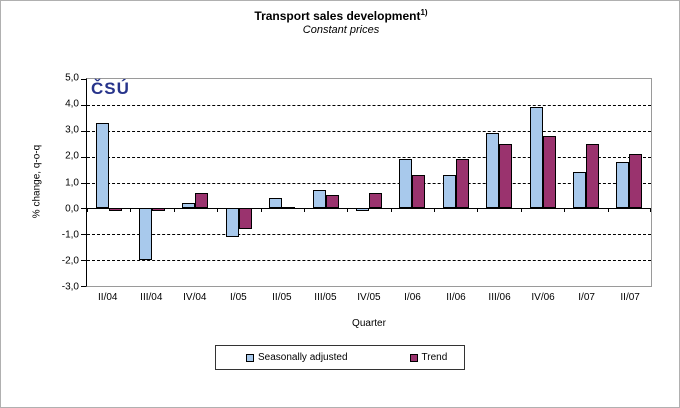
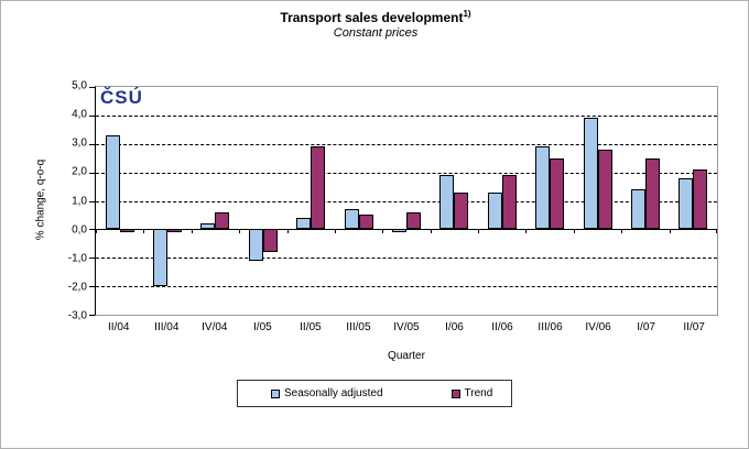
Trend/II/05: 0,1 -> 2,9
